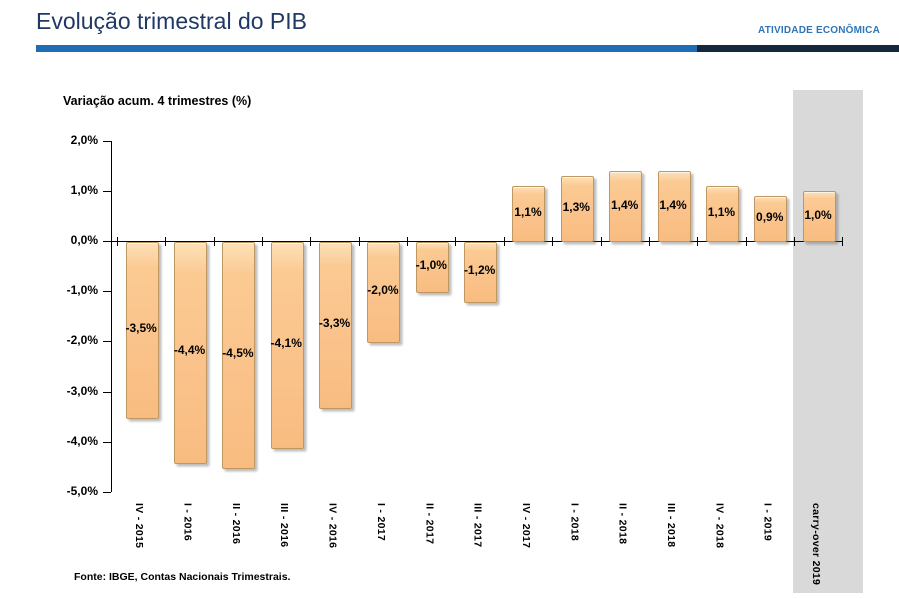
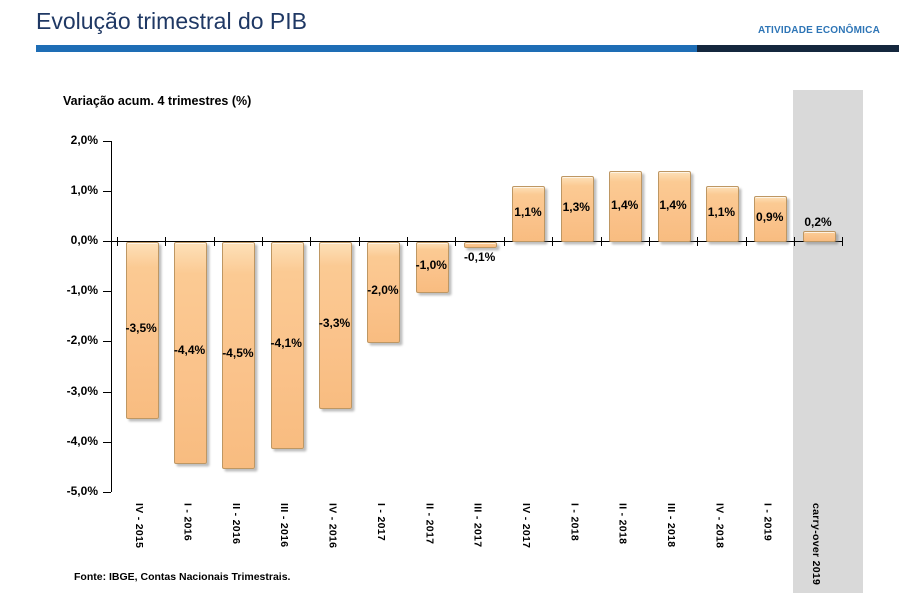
III - 2017: -1,2% -> -0,1%
carry-over 2019: 1,0% -> 0,2%
